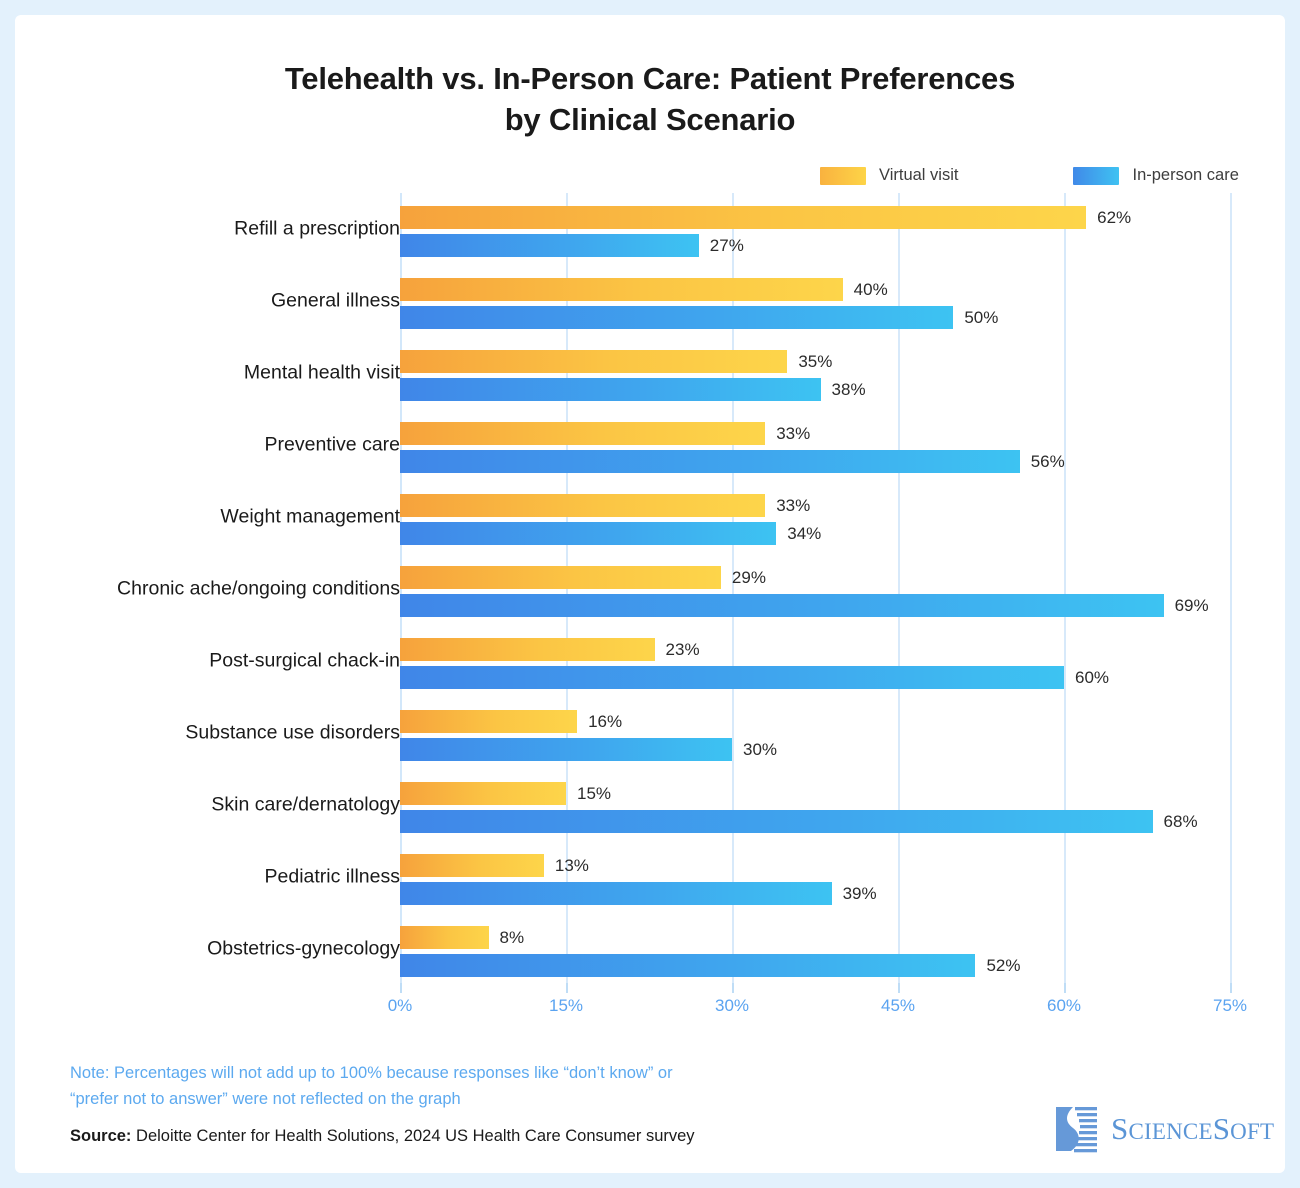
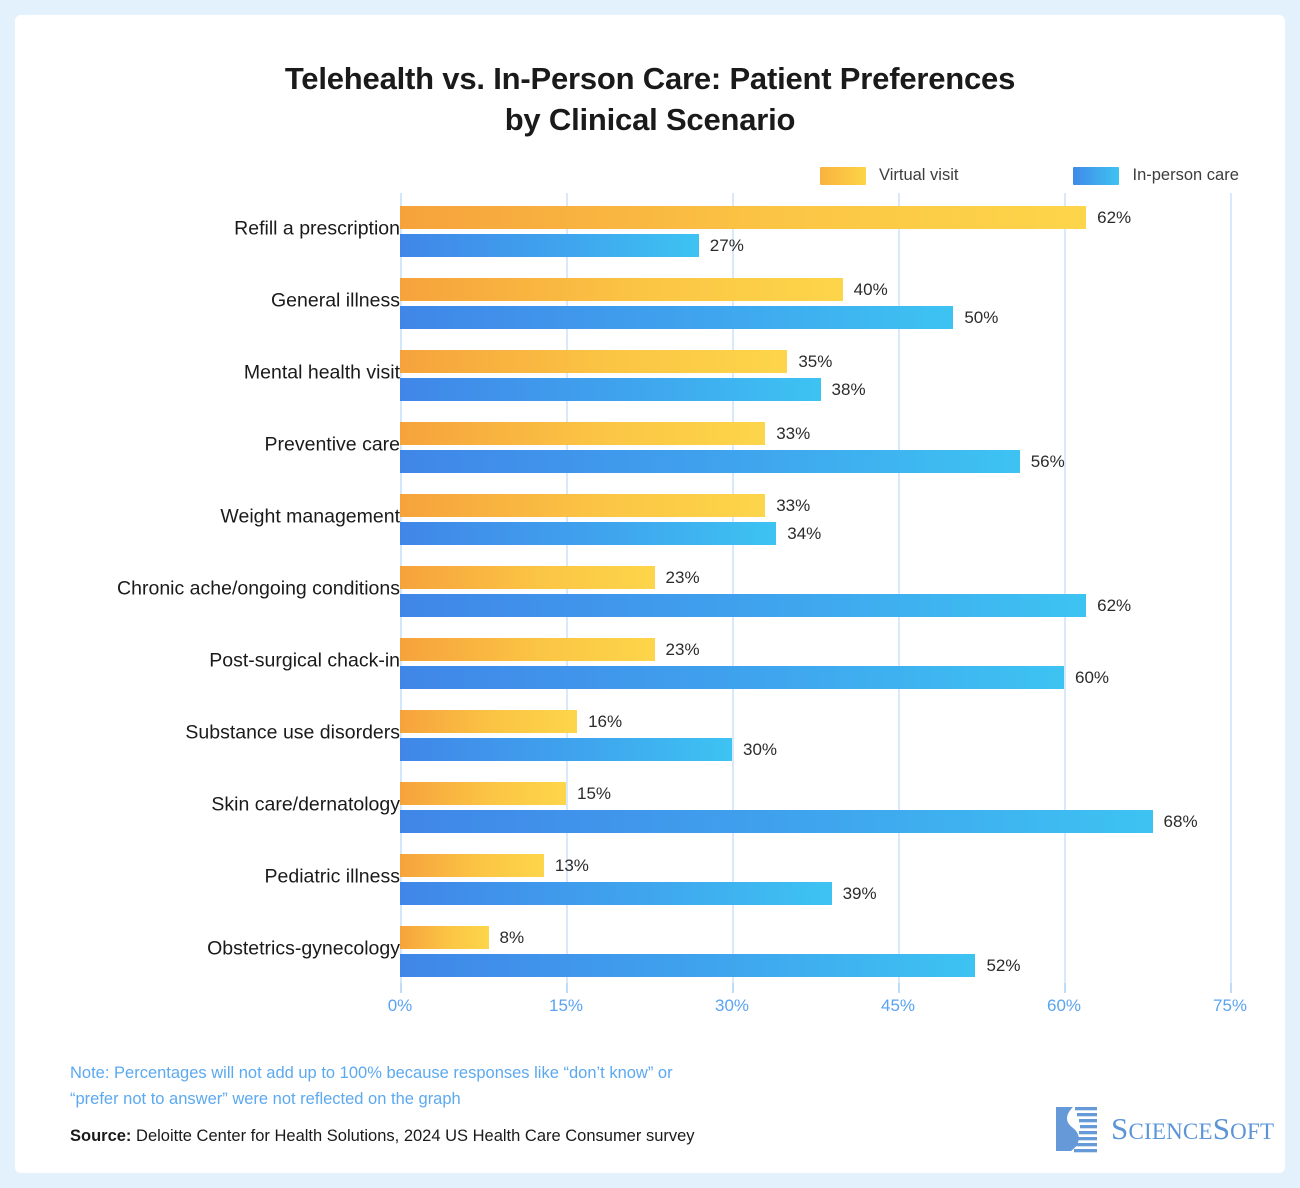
Virtual visit/Chronic ache/ongoing conditions: 29% -> 23%
In-person care/Chronic ache/ongoing conditions: 69% -> 62%
